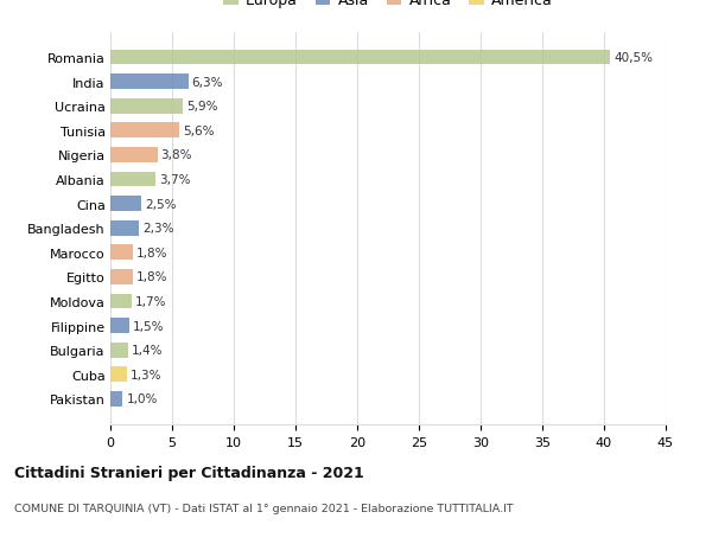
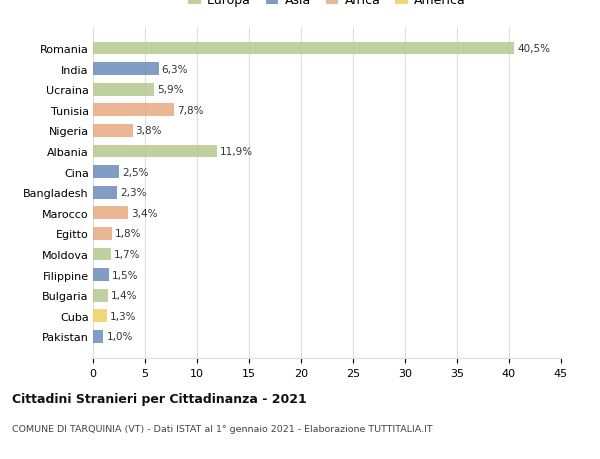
Tunisia: 5,6% -> 7,8%
Albania: 3,7% -> 11,9%
Marocco: 1,8% -> 3,4%
